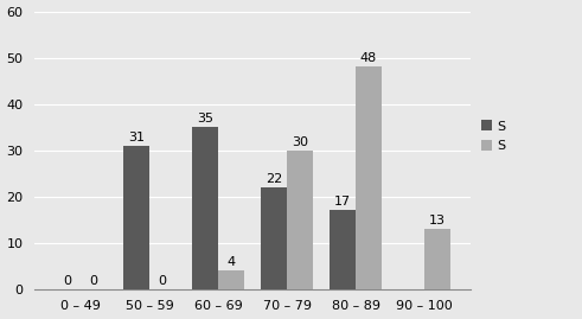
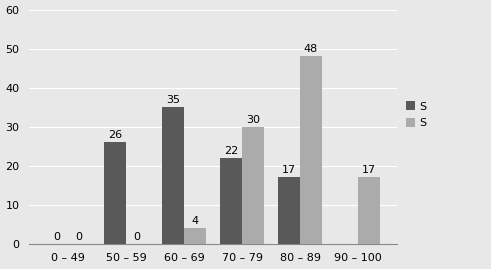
S/50 – 59: 31 -> 26
S/90 – 100: 13 -> 17
